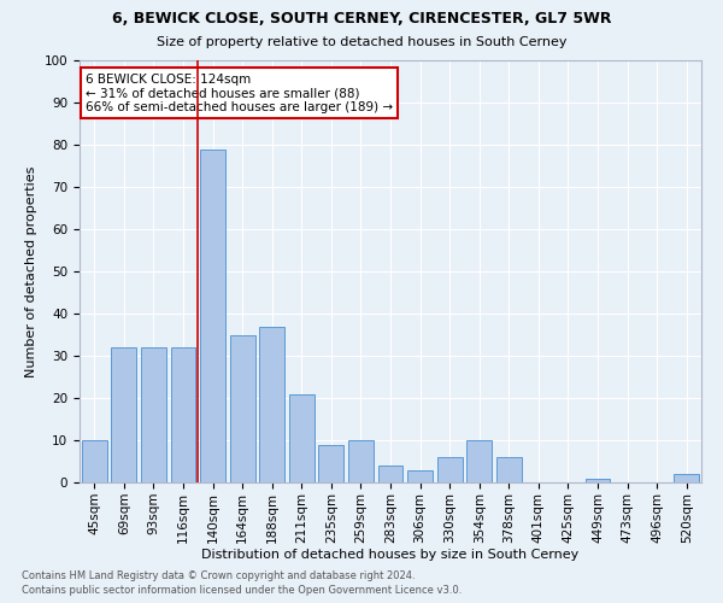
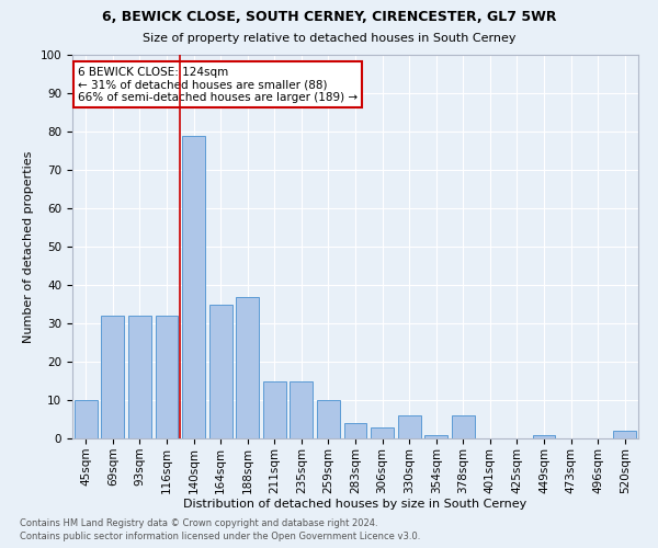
211sqm: 21 -> 15
235sqm: 9 -> 15
354sqm: 10 -> 1
